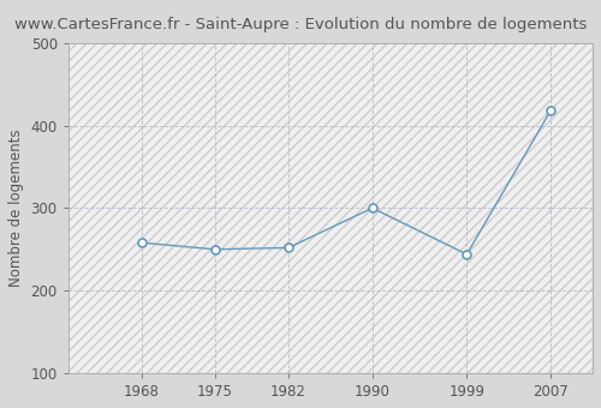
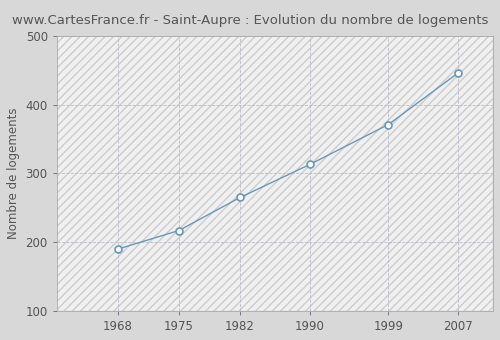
1968: 258 -> 190
1975: 250 -> 217
1982: 252 -> 265
1990: 300 -> 313
1999: 244 -> 371
2007: 418 -> 446
